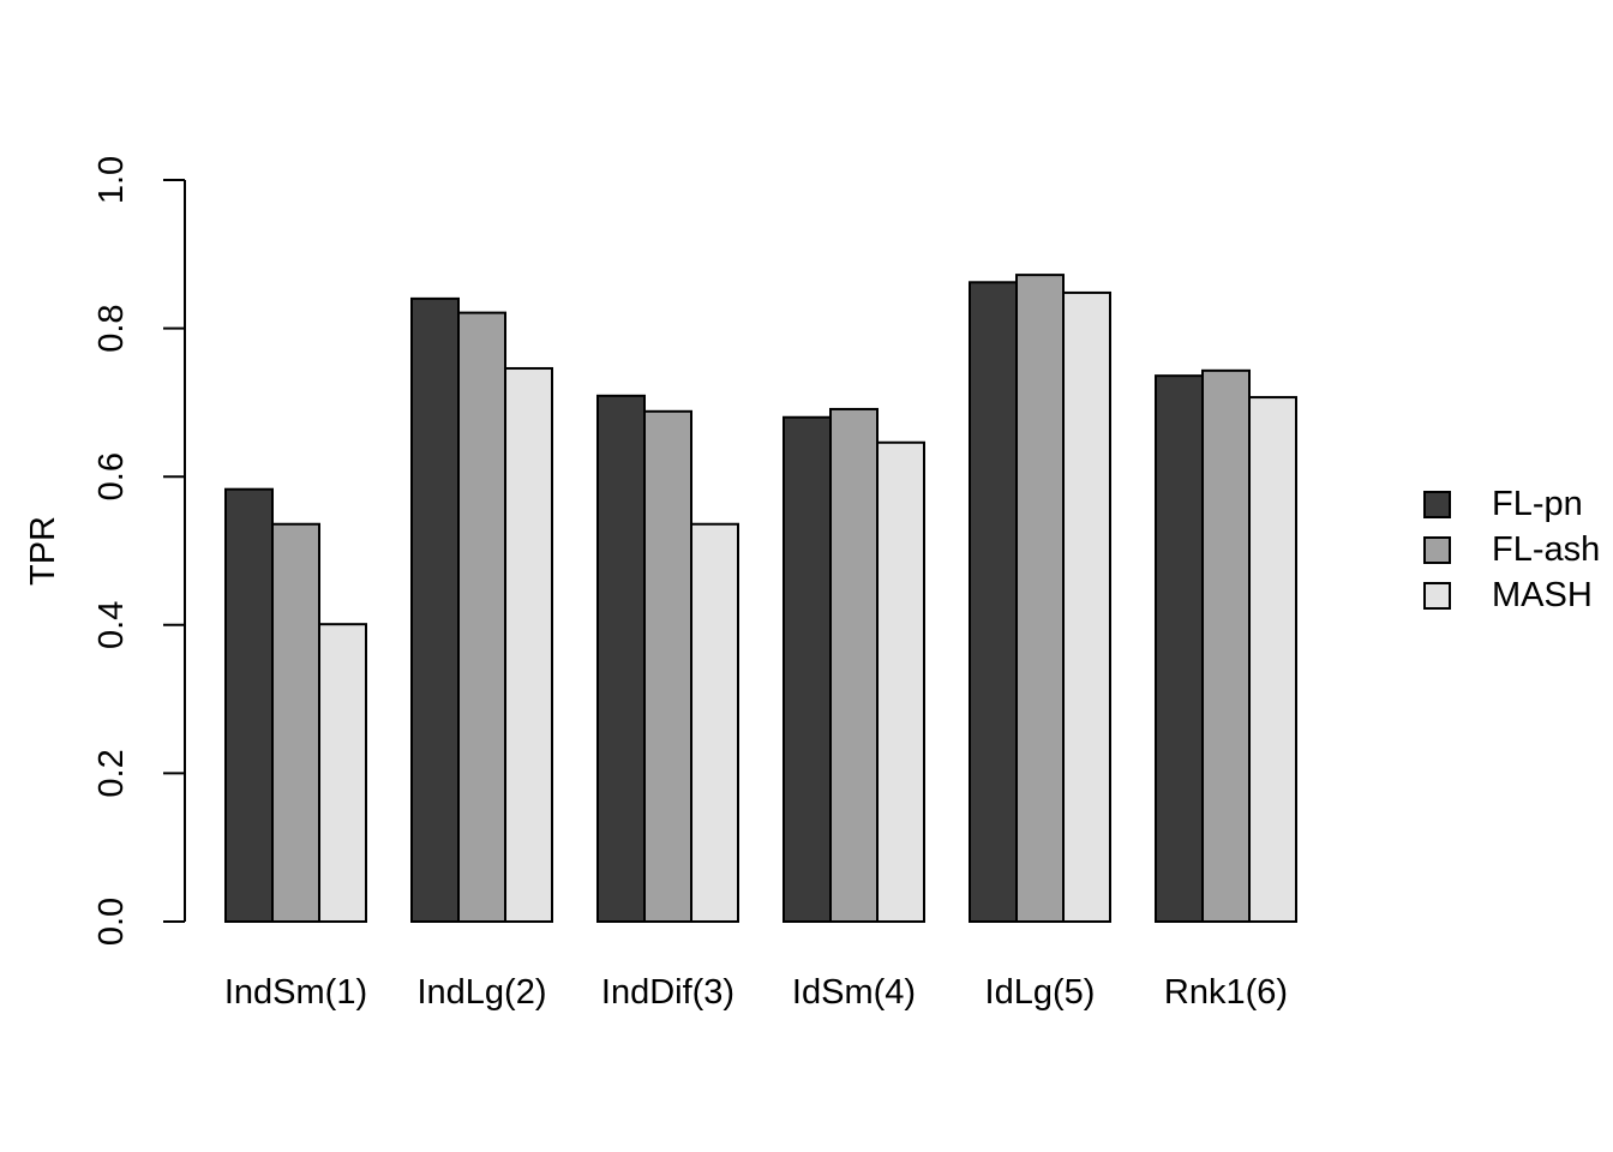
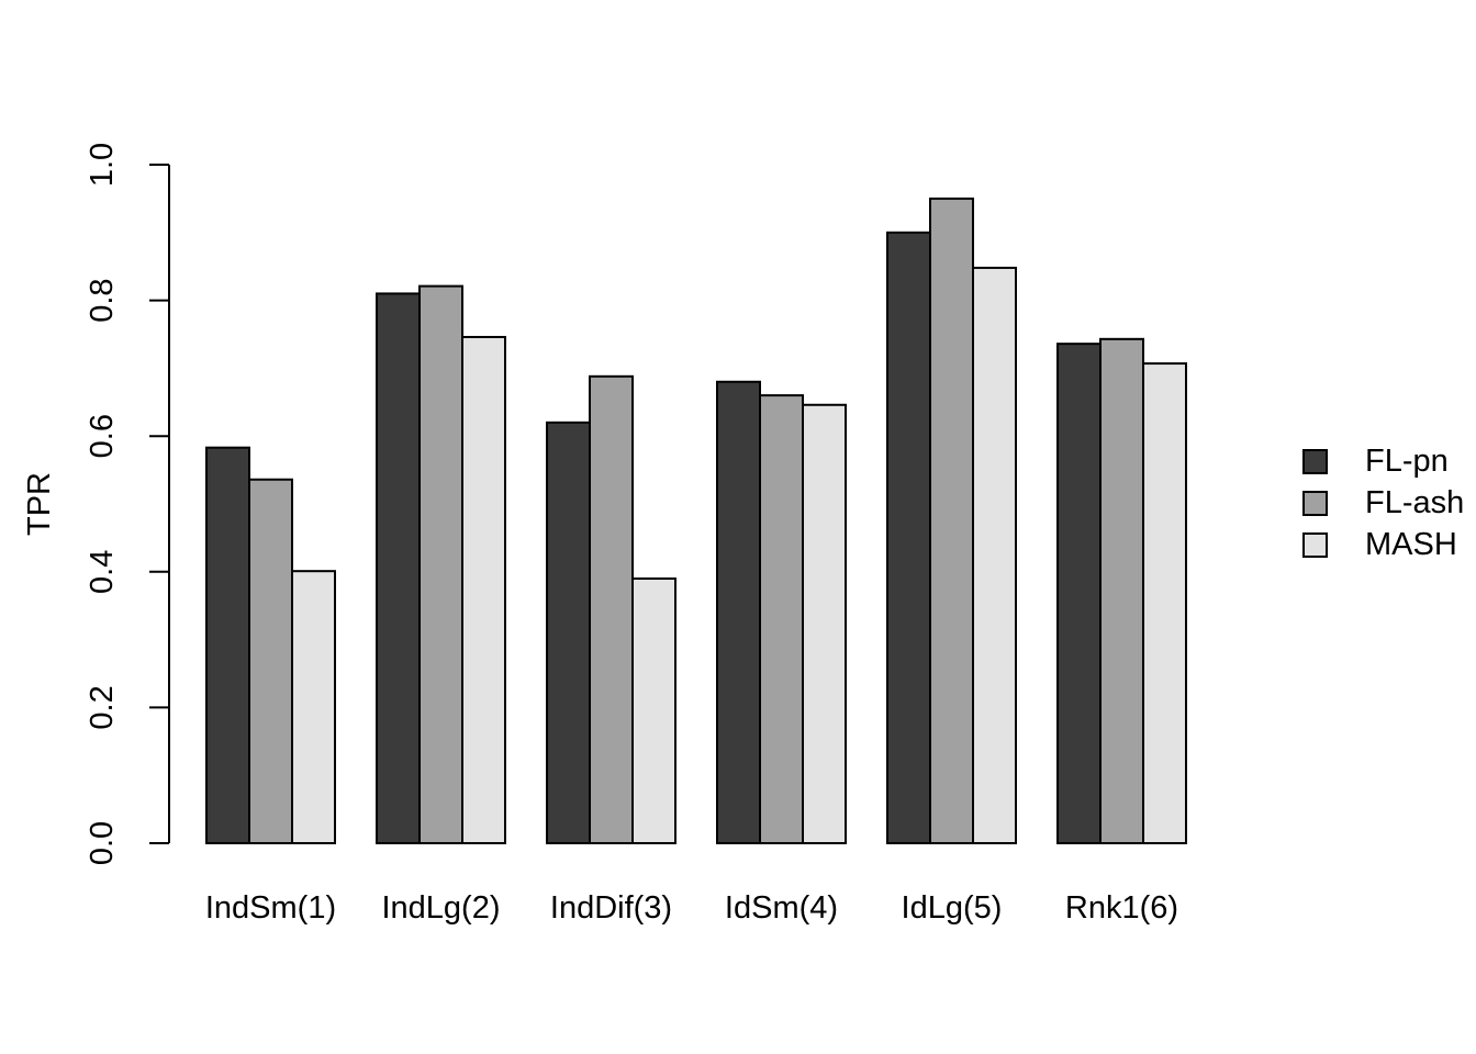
FL-pn/IndLg(2): 0.84 -> 0.81
FL-pn/IndDif(3): 0.71 -> 0.62
MASH/IndDif(3): 0.54 -> 0.39
FL-ash/IdSm(4): 0.69 -> 0.66
FL-pn/IdLg(5): 0.86 -> 0.90
FL-ash/IdLg(5): 0.87 -> 0.95
